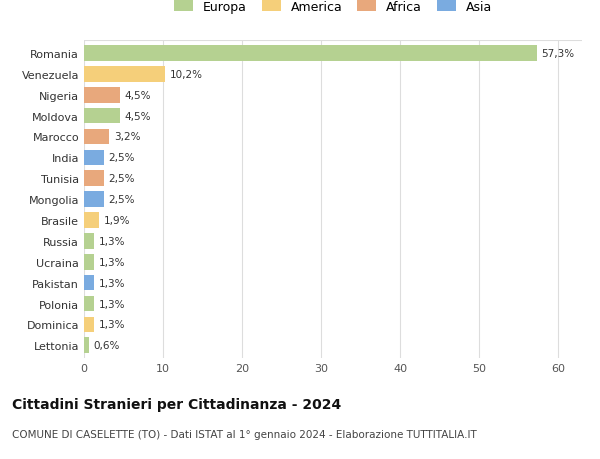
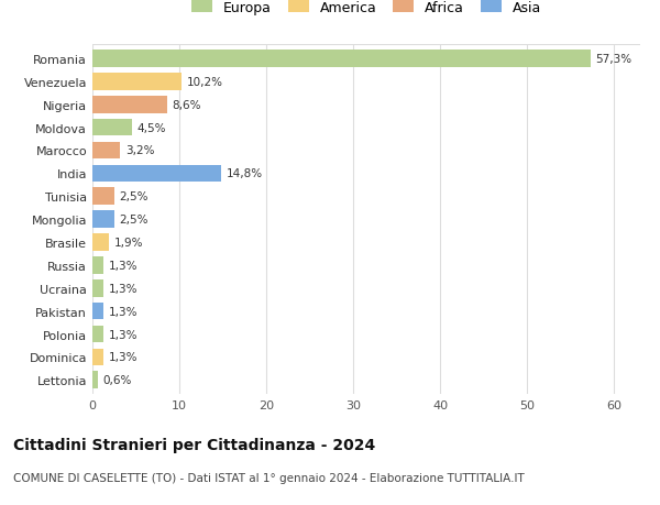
Nigeria: 4,5% -> 8,6%
India: 2,5% -> 14,8%
